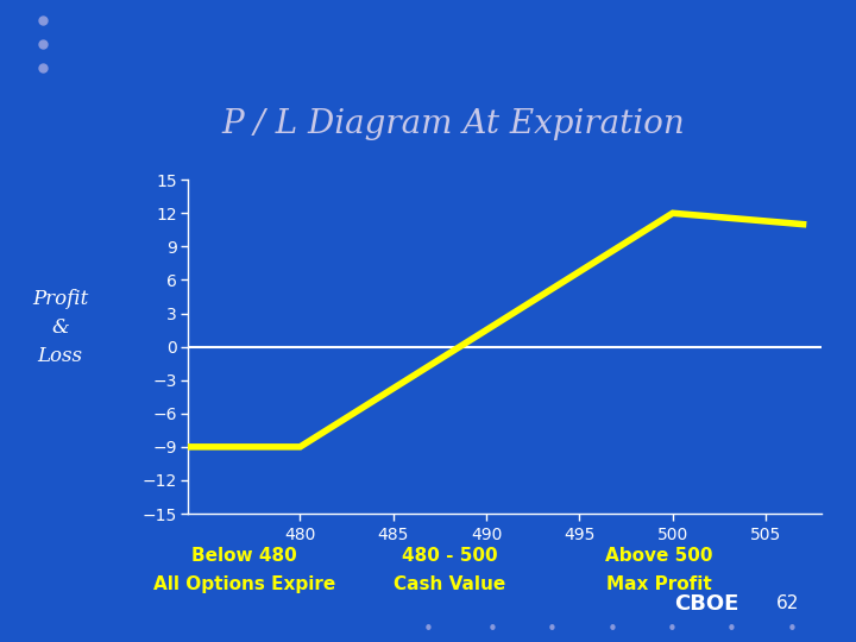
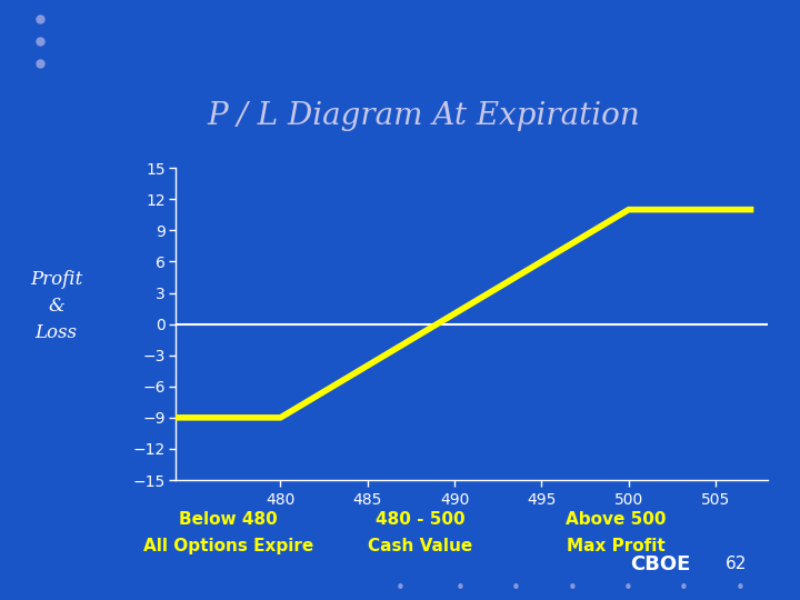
500: 12 -> 11
